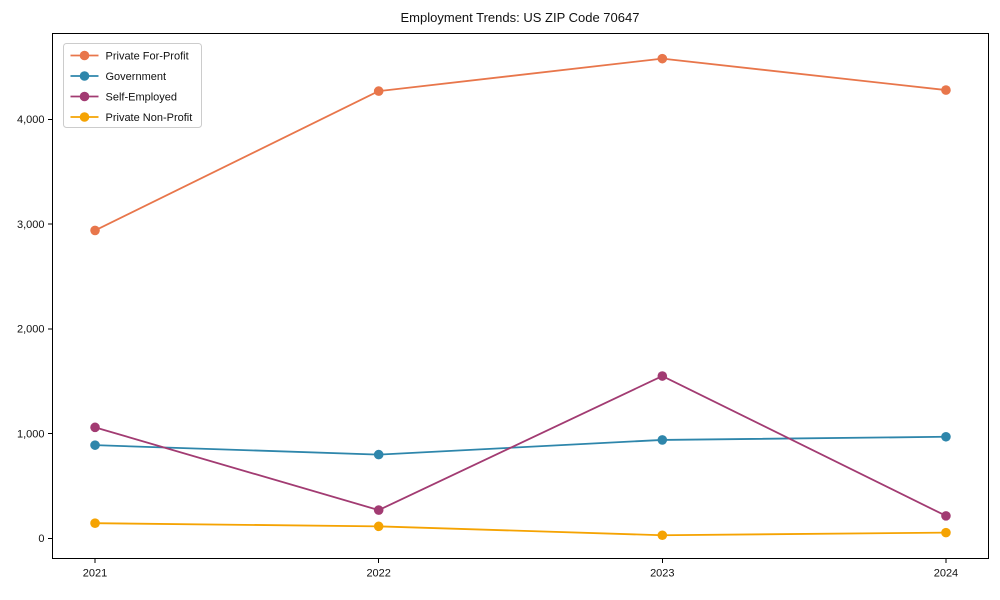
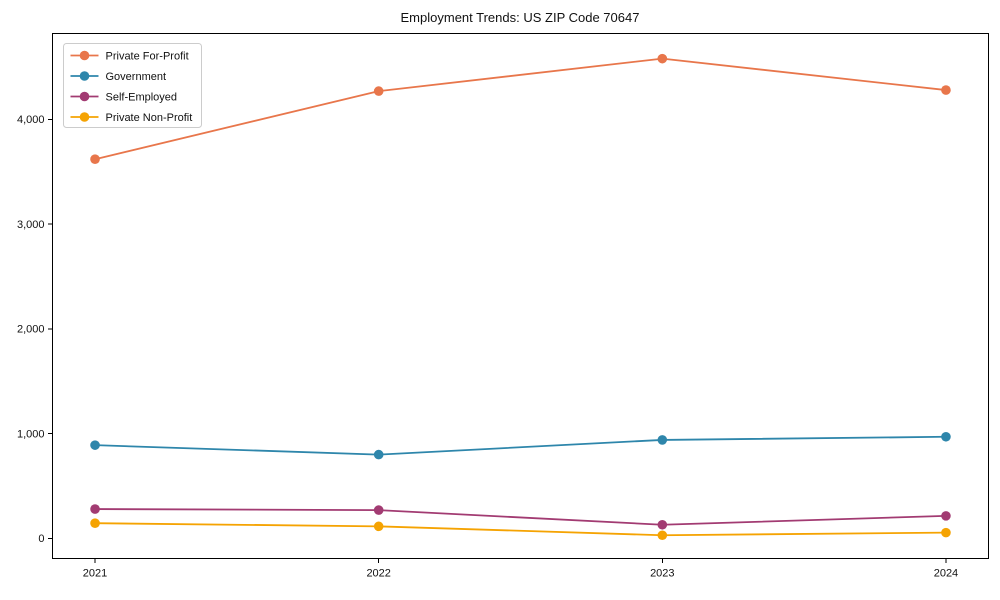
Private For-Profit/2021: 2940 -> 3620
Self-Employed/2021: 1060 -> 280
Self-Employed/2023: 1550 -> 130
